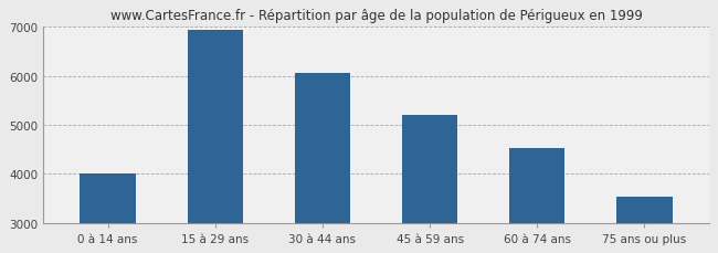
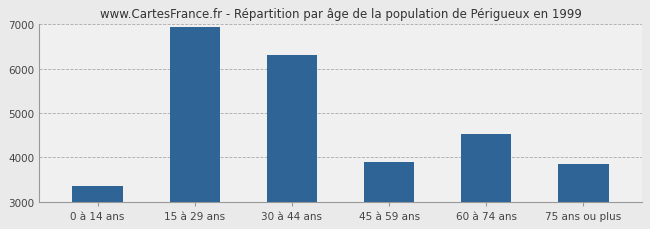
0 à 14 ans: 4000 -> 3350
30 à 44 ans: 6050 -> 6300
45 à 59 ans: 5200 -> 3900
75 ans ou plus: 3540 -> 3850
